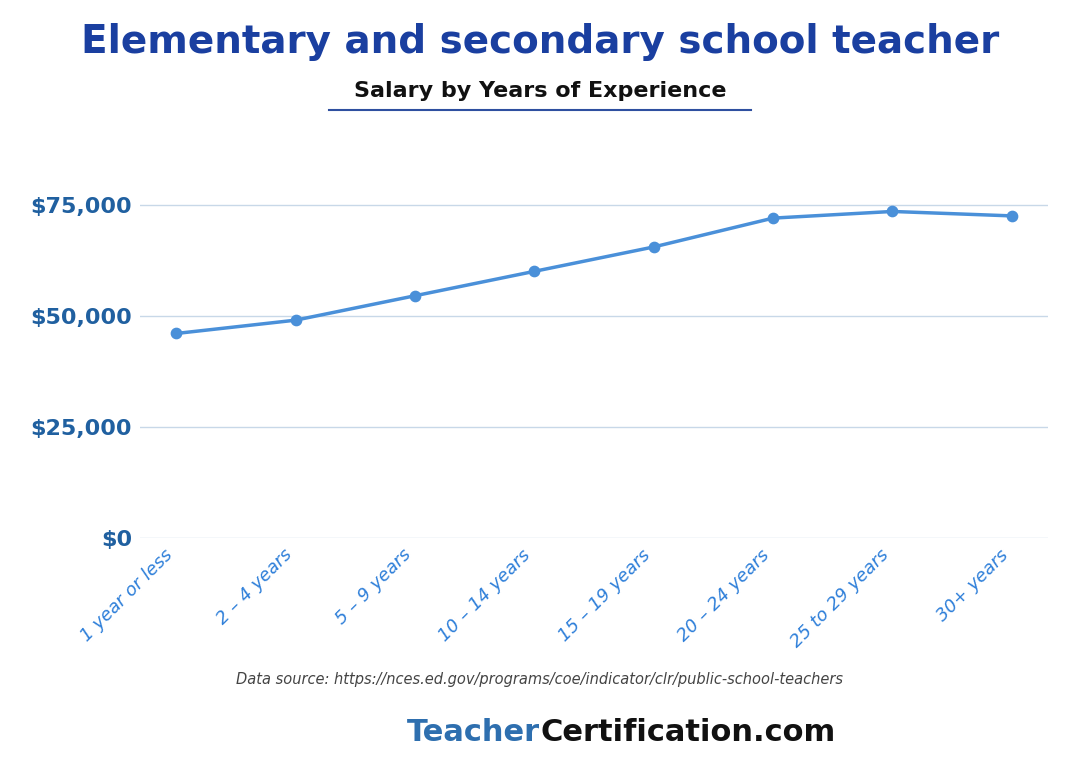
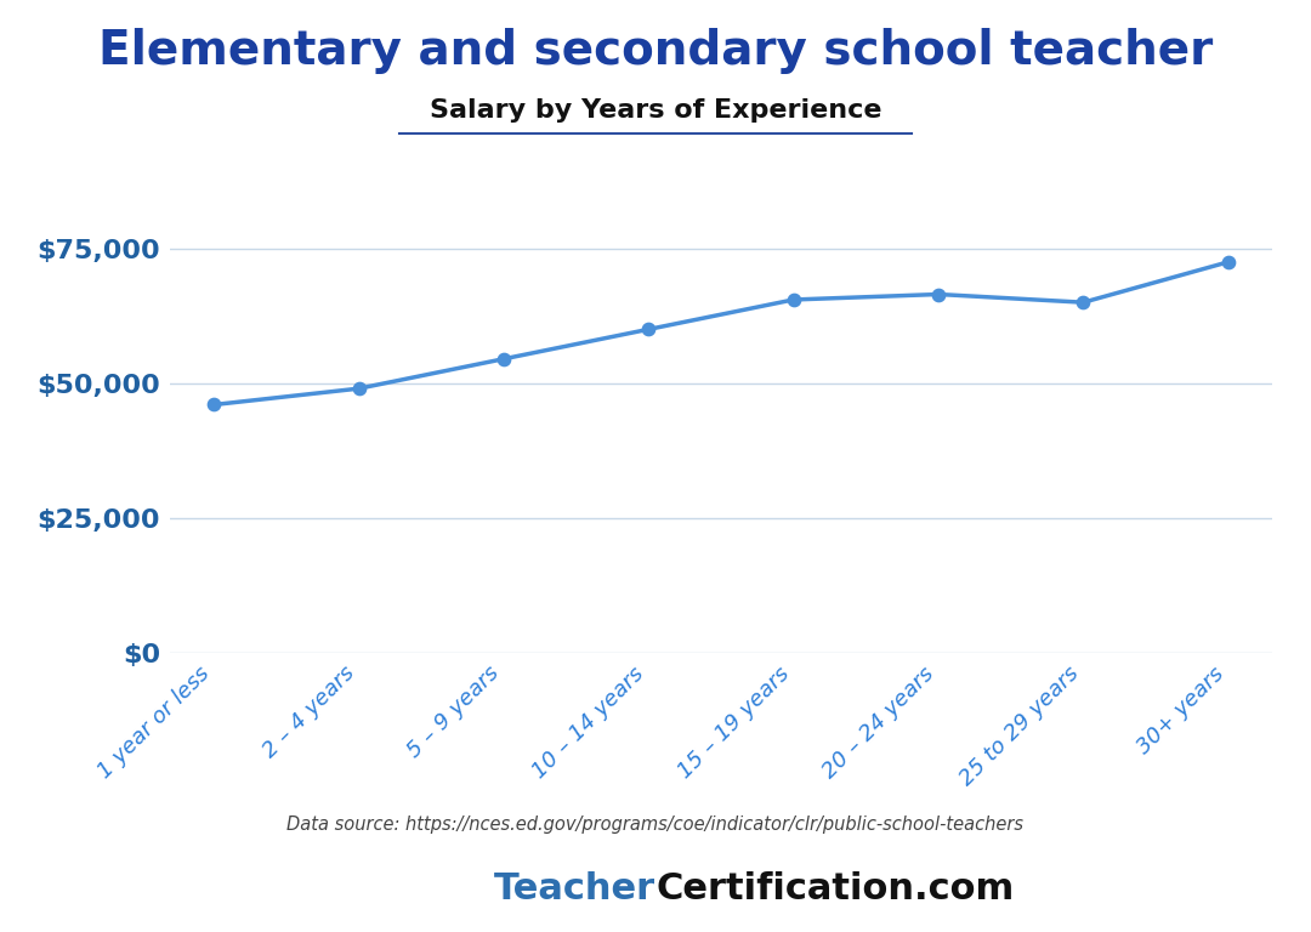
20 – 24 years: $72,000 -> $66,500
25 to 29 years: $73,500 -> $65,000
